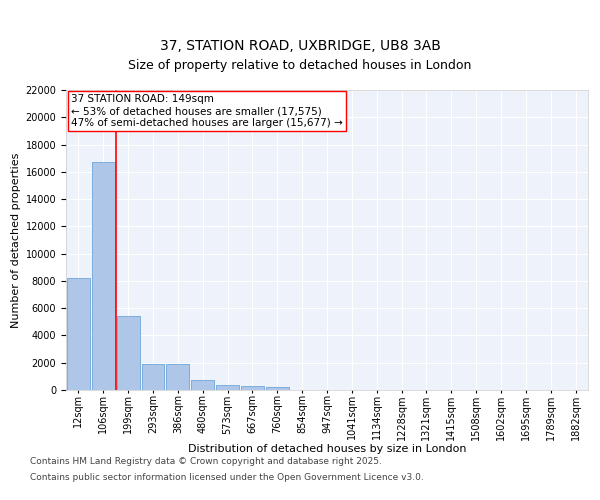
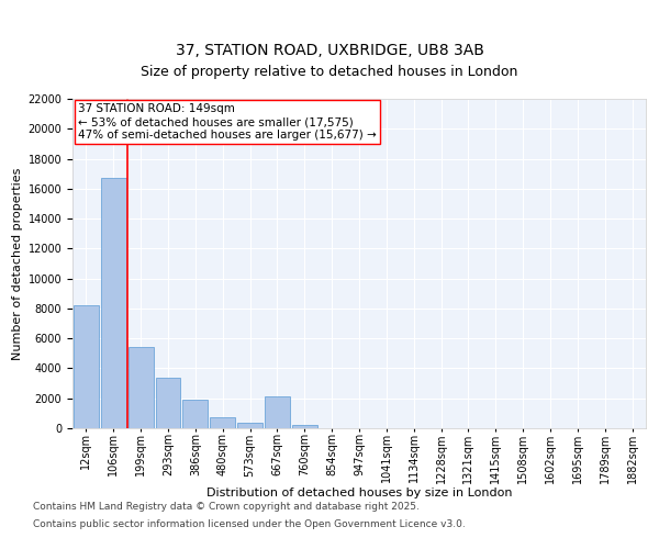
293sqm: 1900 -> 3400
667sqm: 300 -> 2100
